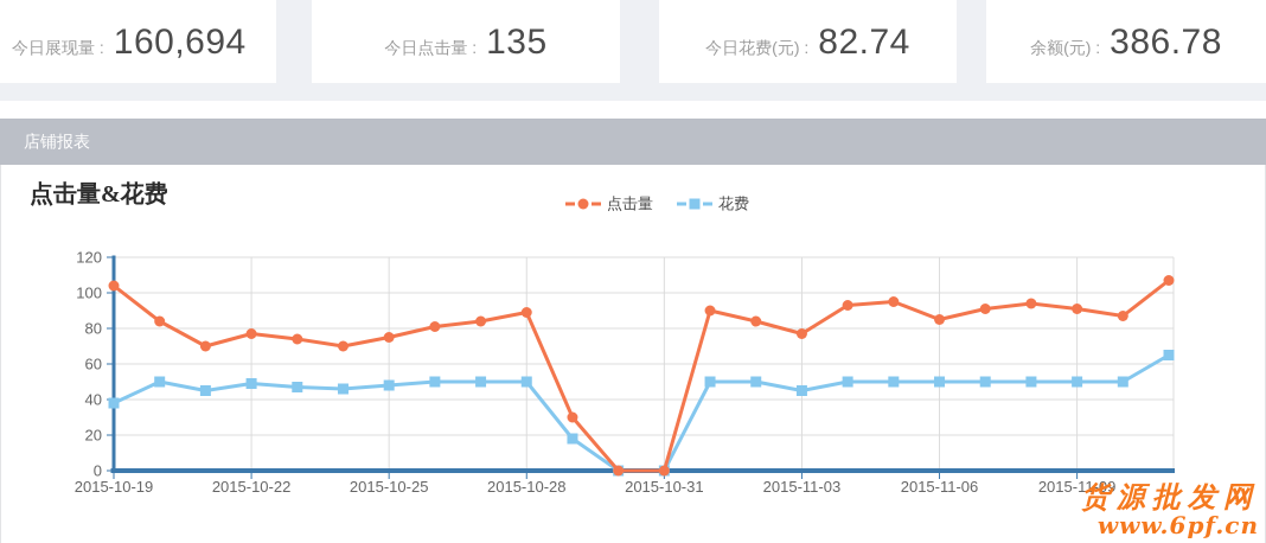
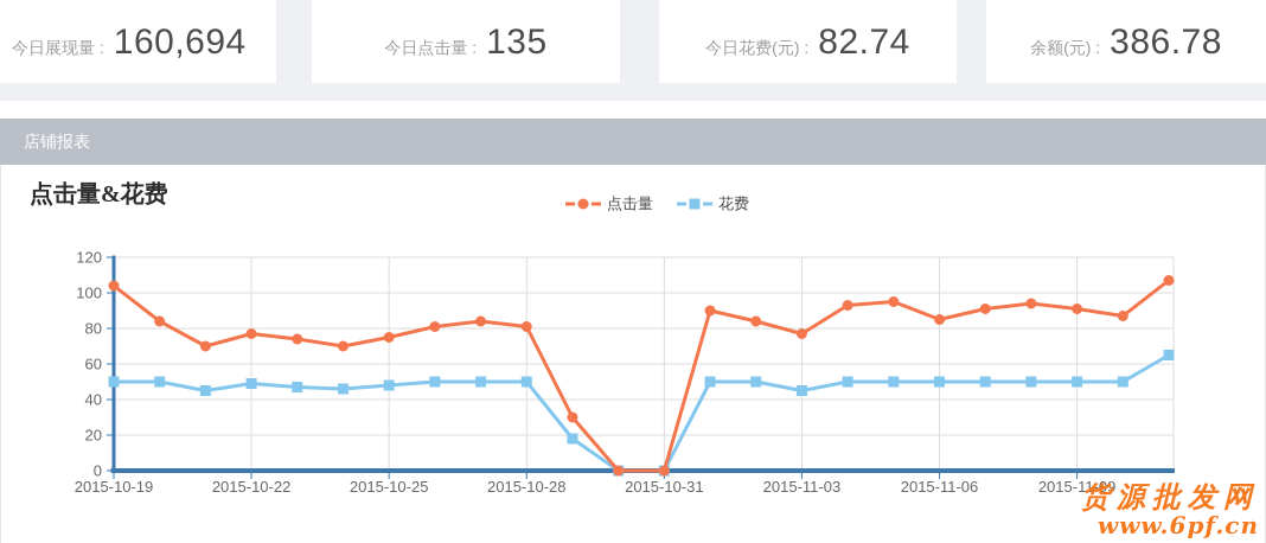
花费/2015-10-19: 38 -> 50
点击量/2015-10-28: 89 -> 81
